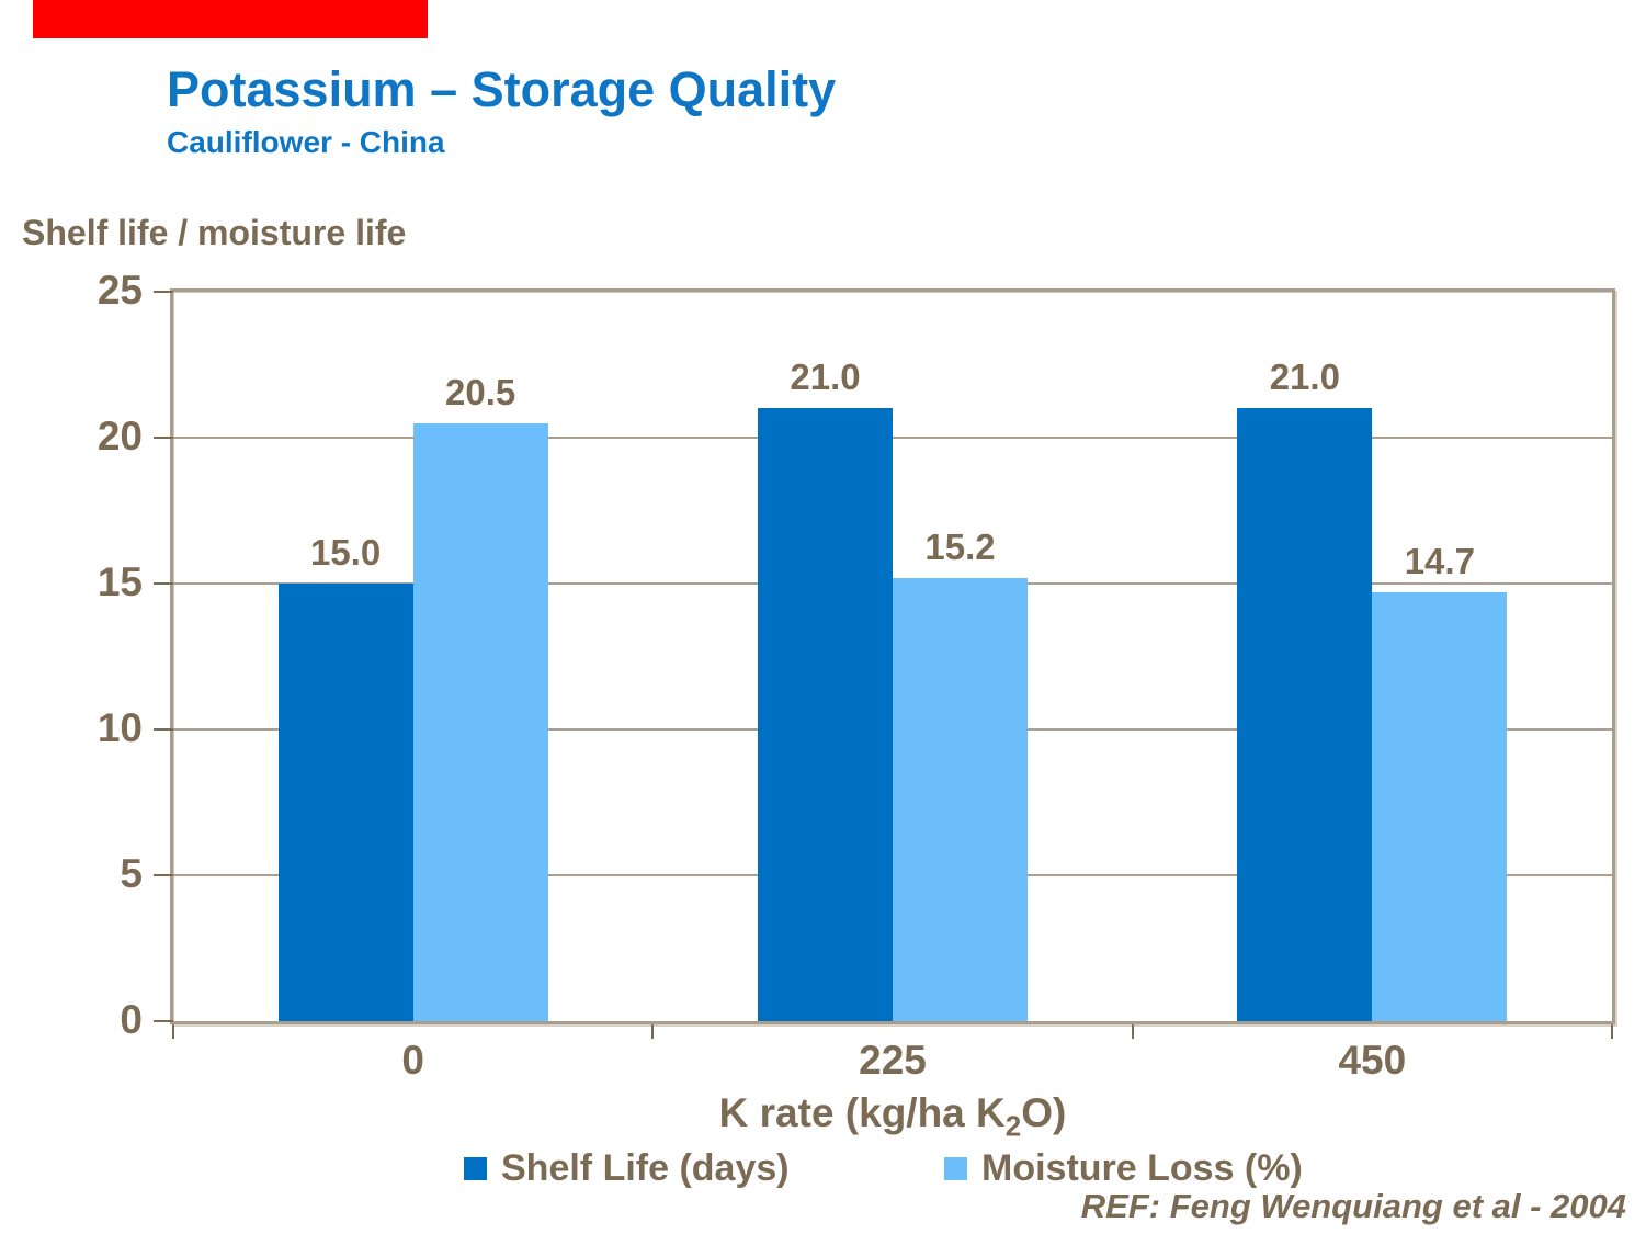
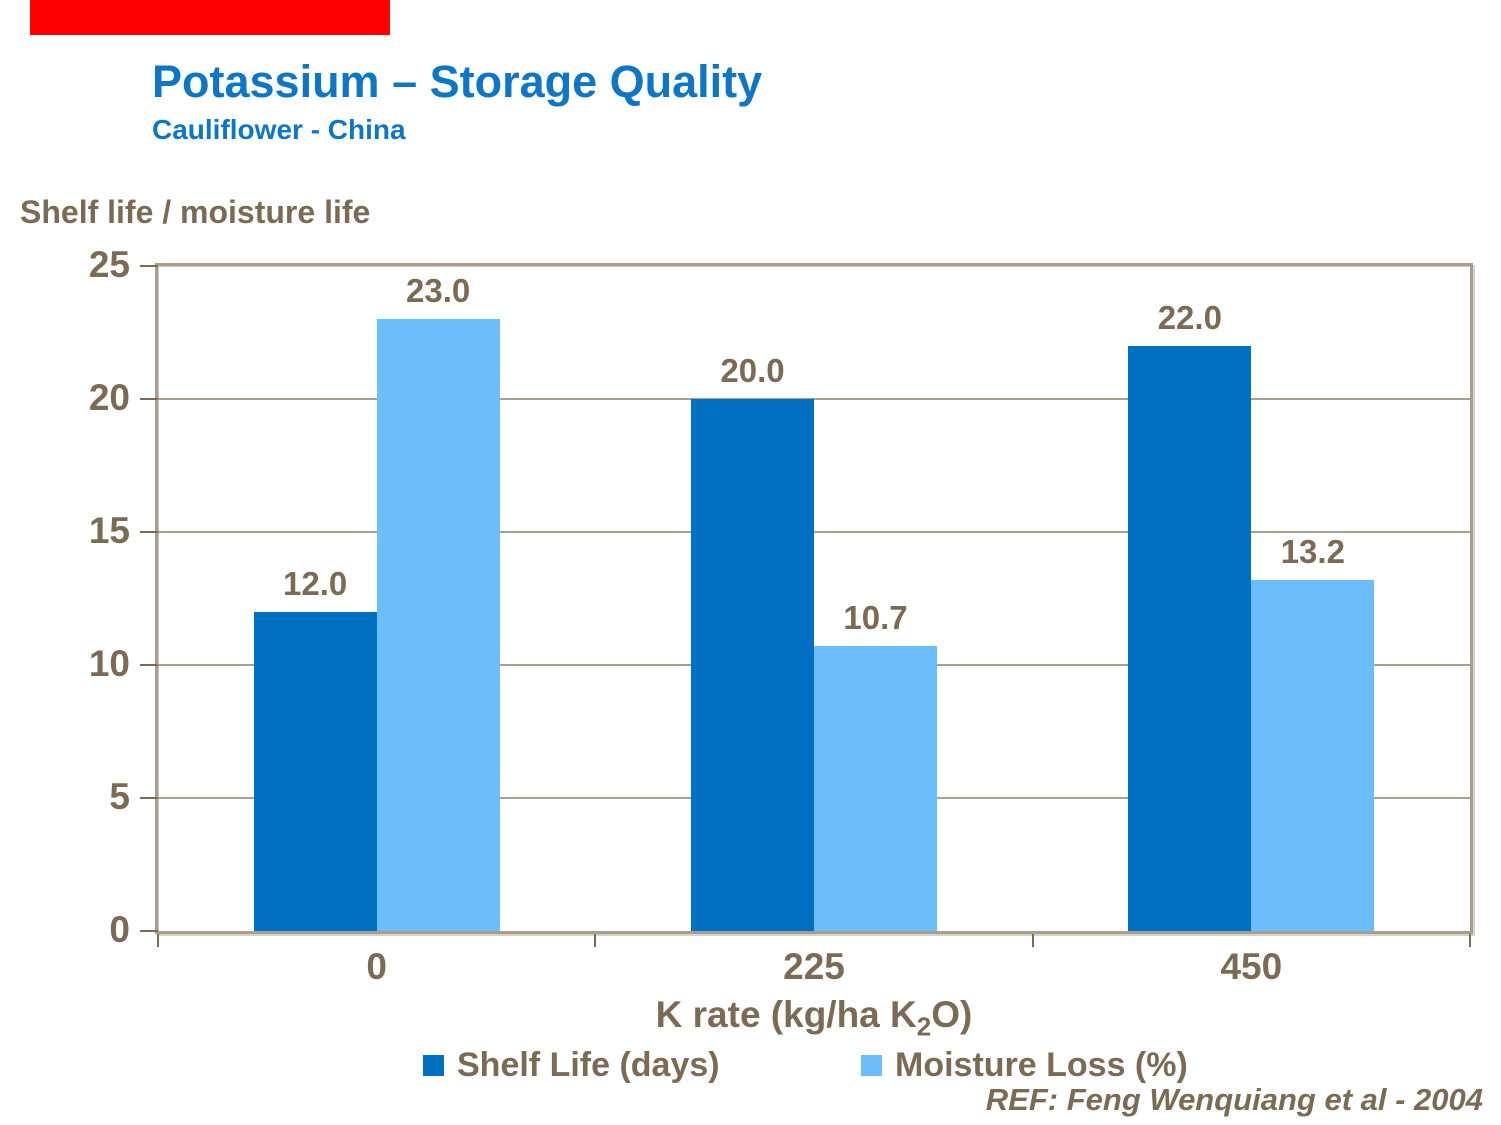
Shelf Life (days)/0: 15.0 -> 12.0
Moisture Loss (%)/0: 20.5 -> 23.0
Shelf Life (days)/225: 21.0 -> 20.0
Moisture Loss (%)/225: 15.2 -> 10.7
Shelf Life (days)/450: 21.0 -> 22.0
Moisture Loss (%)/450: 14.7 -> 13.2
